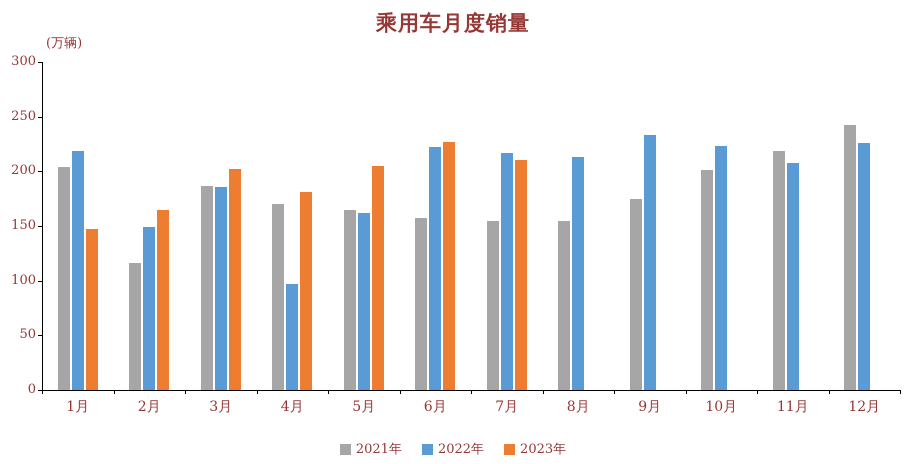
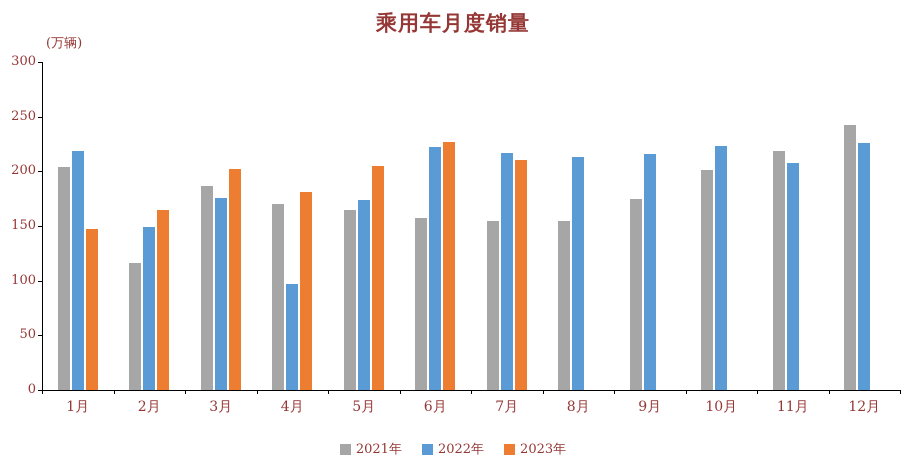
2022年/3月: 186 -> 176
2022年/5月: 162 -> 174
2022年/9月: 233 -> 216
